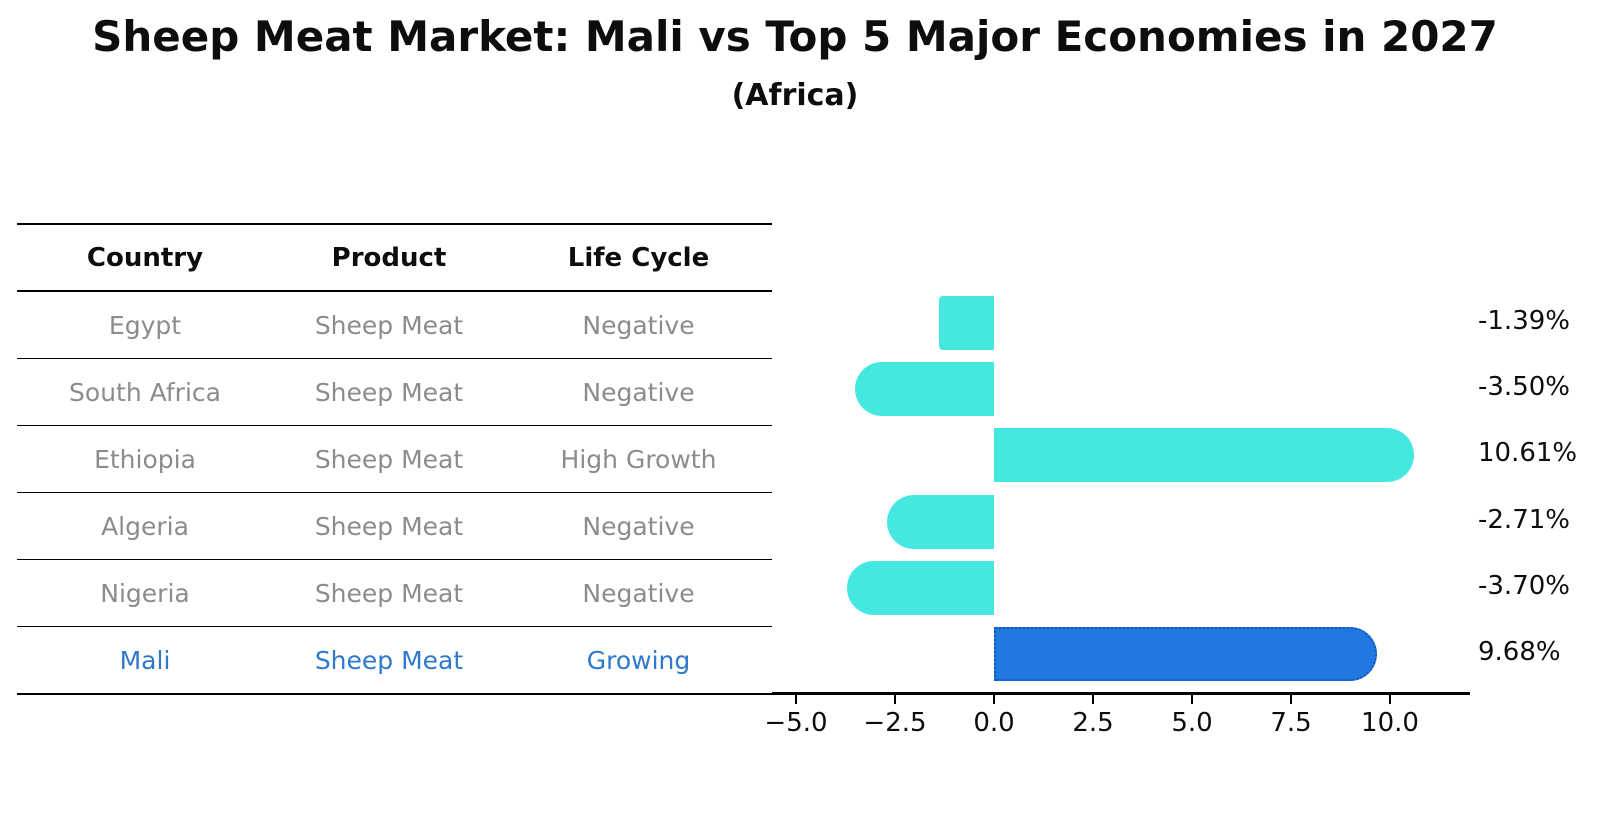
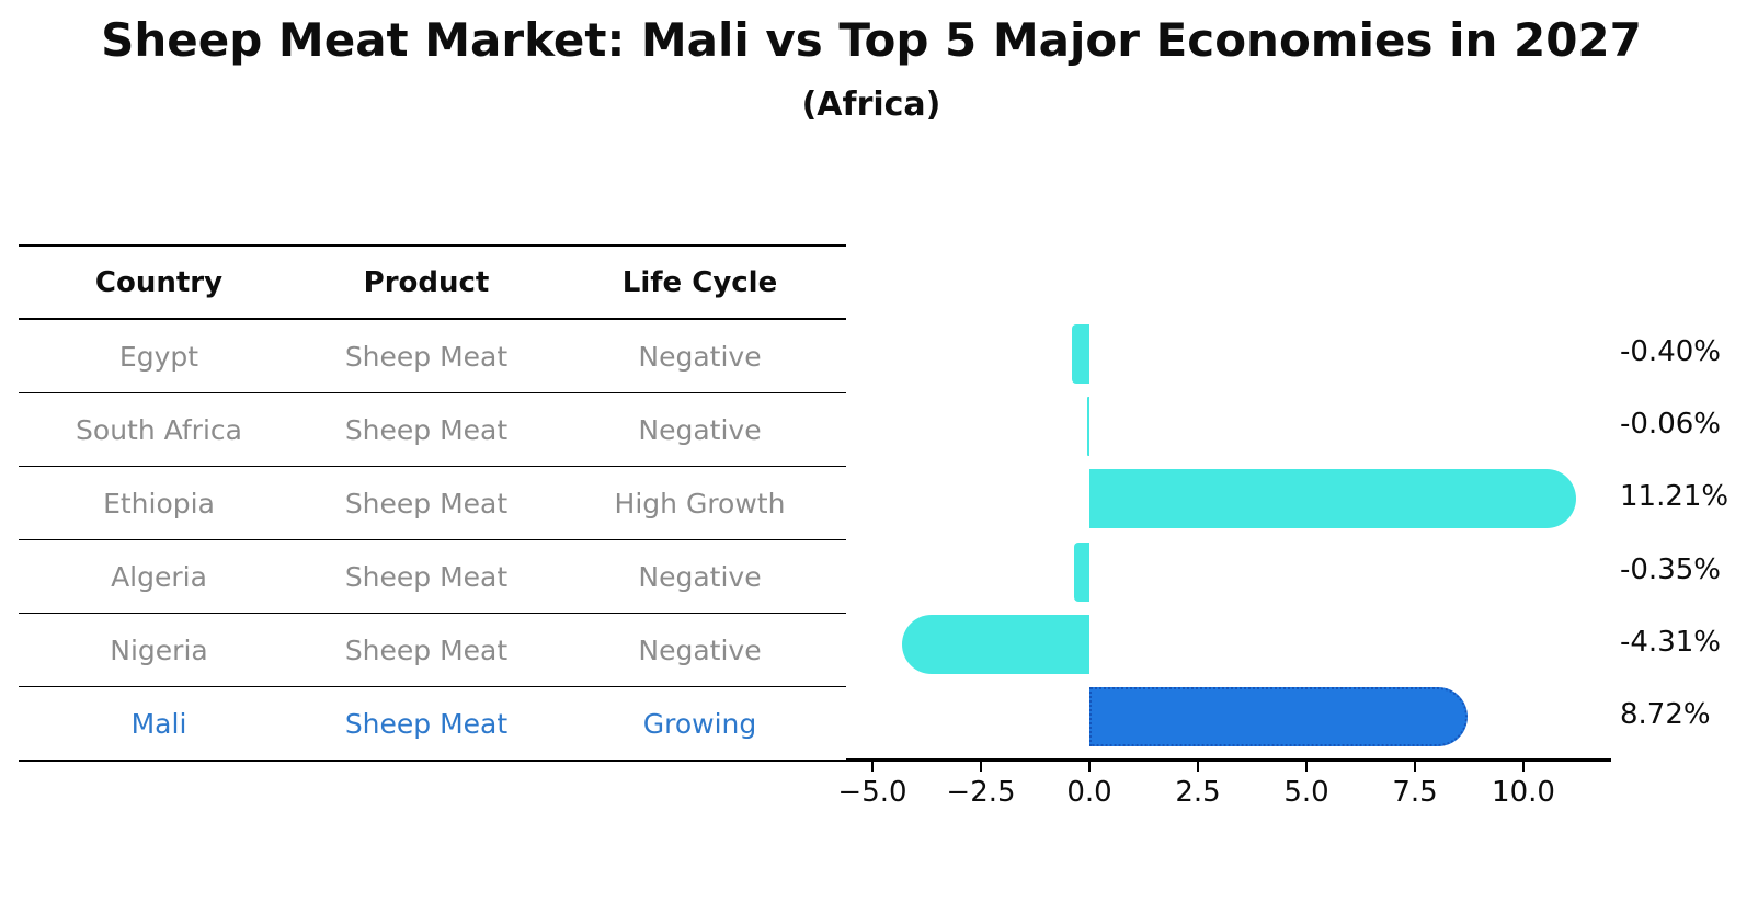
Egypt: -1.39% -> -0.40%
South Africa: -3.50% -> -0.06%
Ethiopia: 10.61% -> 11.21%
Algeria: -2.71% -> -0.35%
Nigeria: -3.70% -> -4.31%
Mali: 9.68% -> 8.72%
